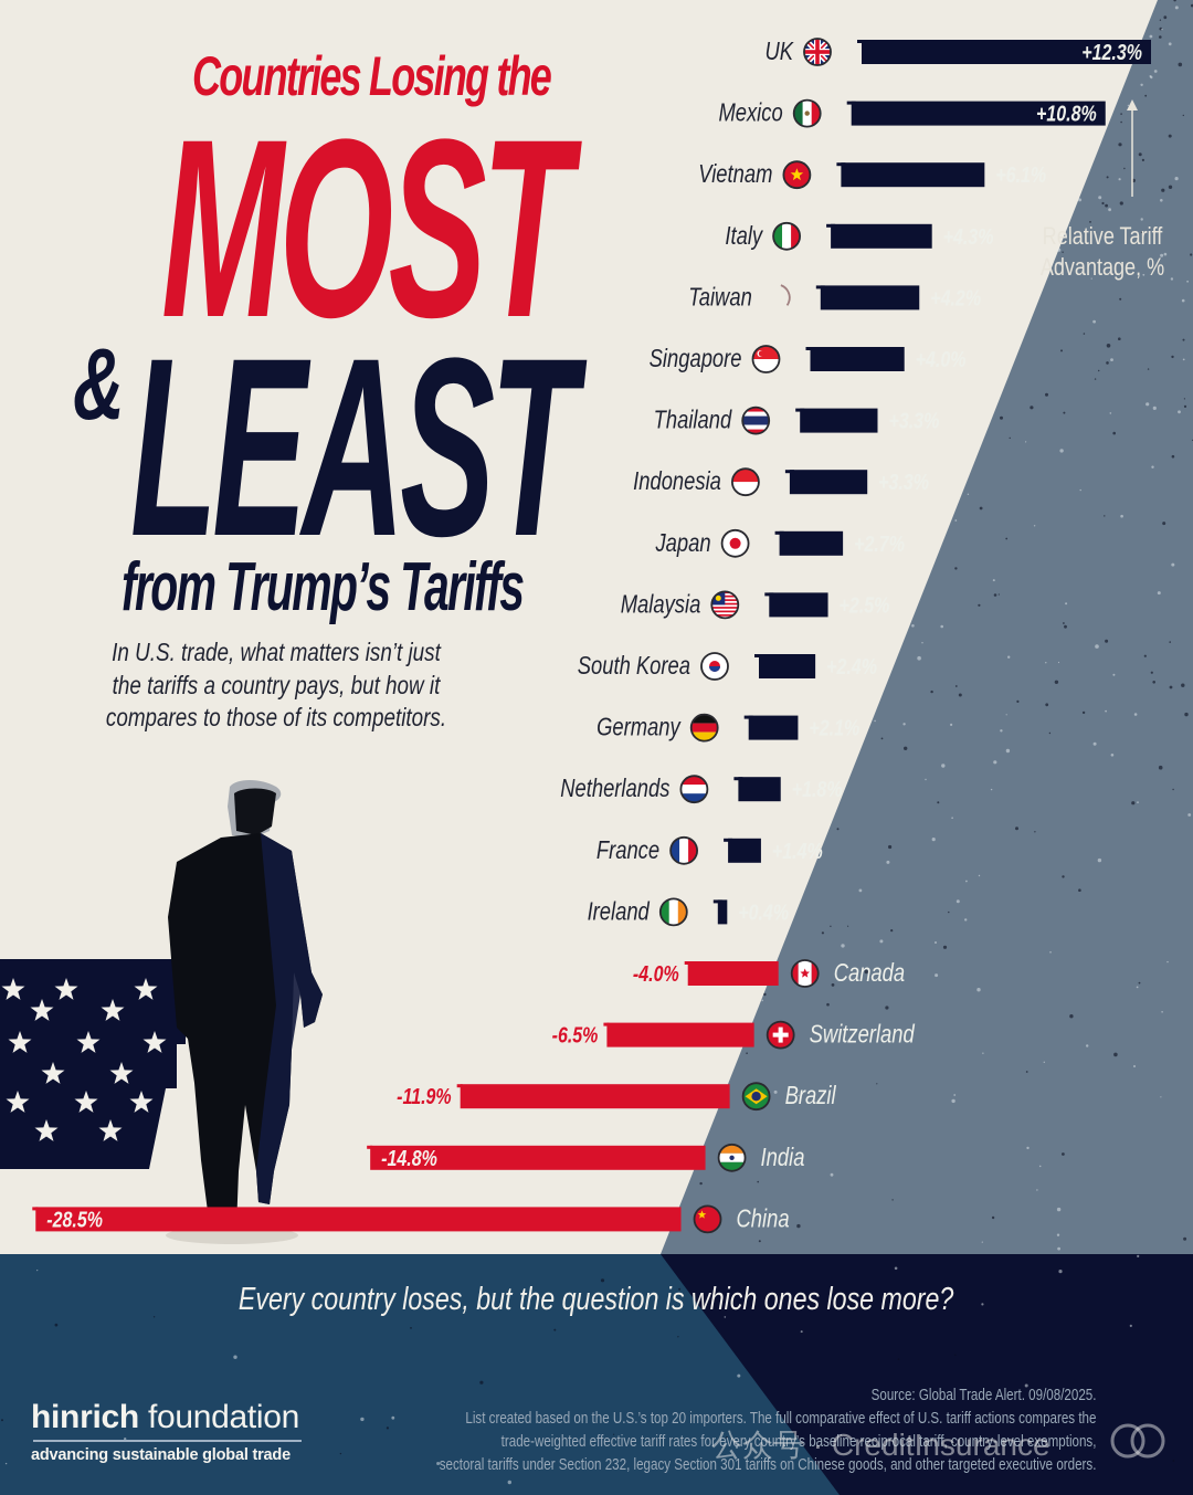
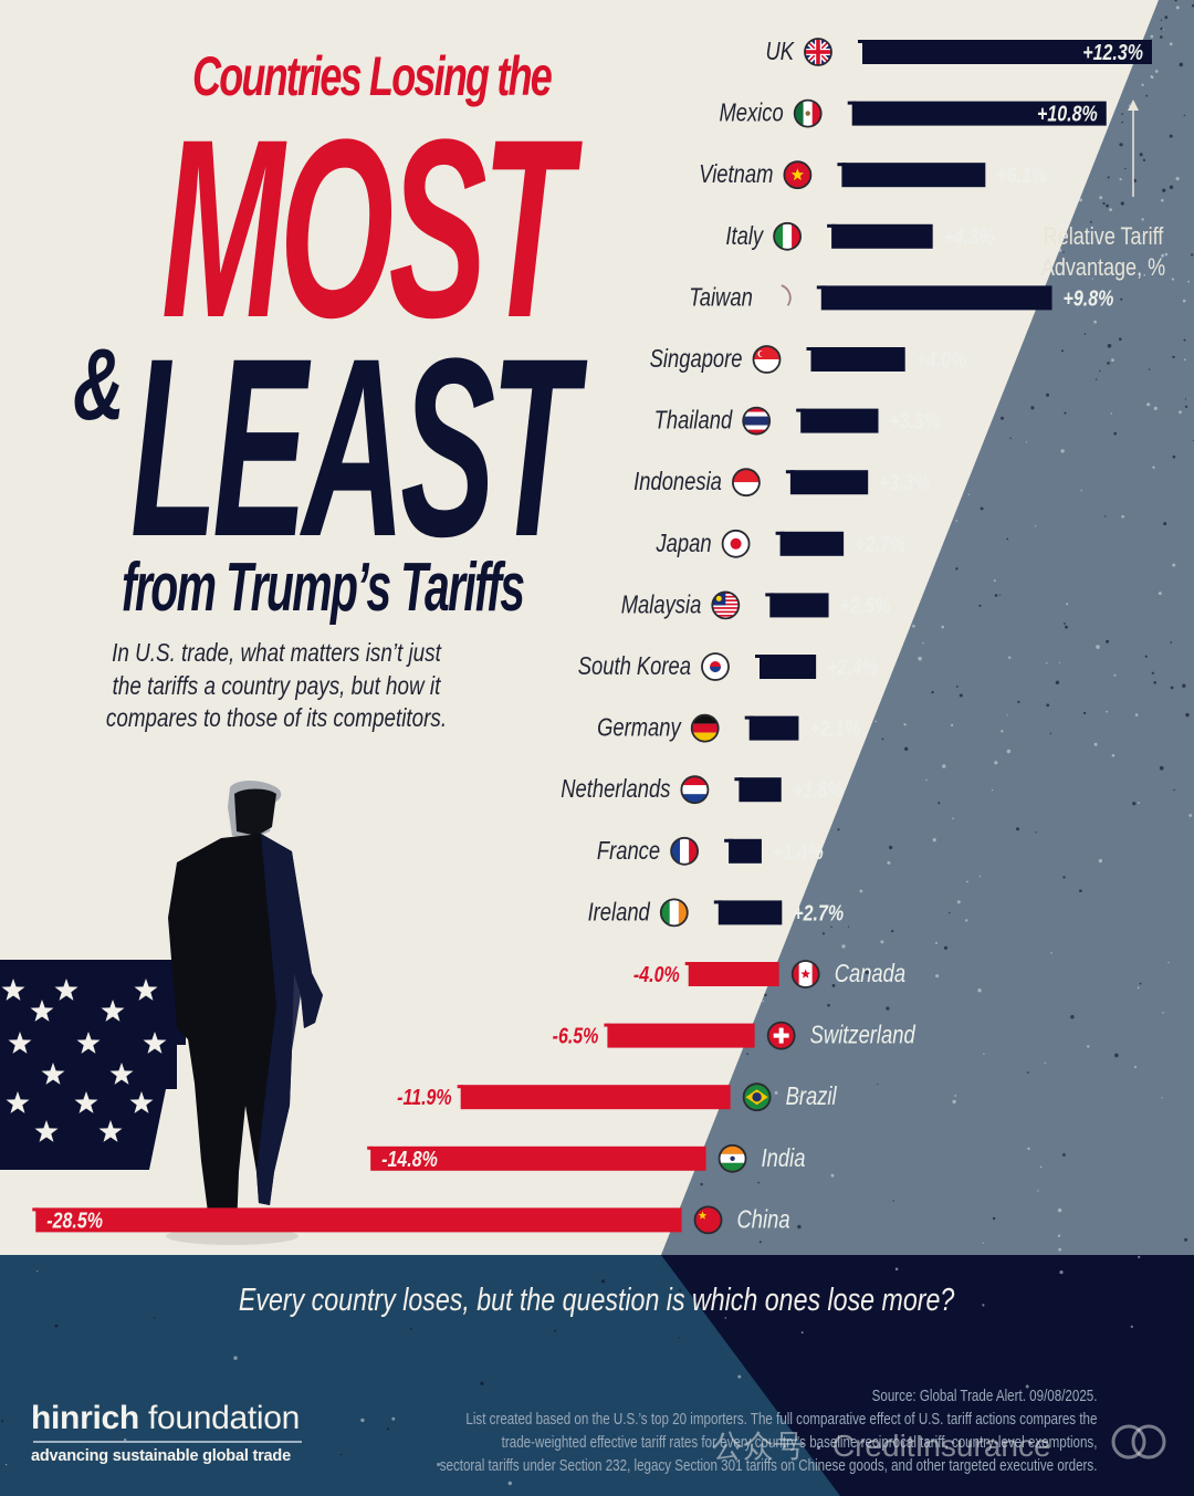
Taiwan: +4.2% -> +9.8%
Ireland: +0.4% -> +2.7%
